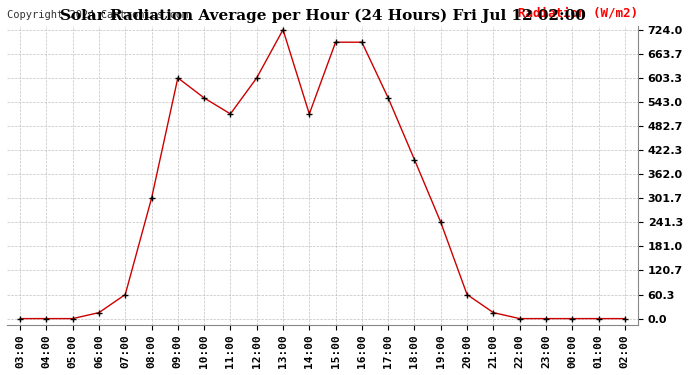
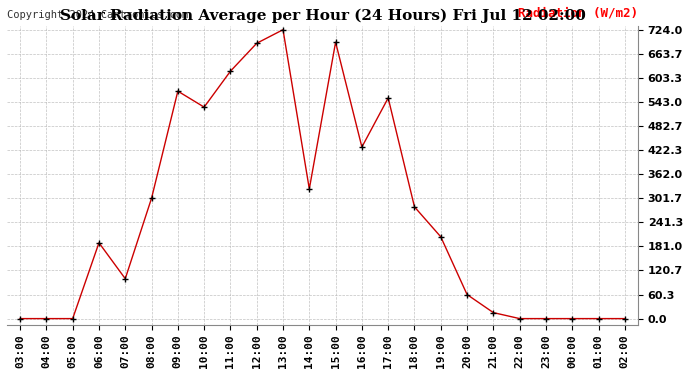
06:00: 15 -> 190
07:00: 60 -> 100
09:00: 603 -> 570
10:00: 553 -> 530
11:00: 513 -> 620
12:00: 603 -> 690
14:00: 513 -> 325
16:00: 693 -> 430
18:00: 398 -> 280
19:00: 241 -> 205
